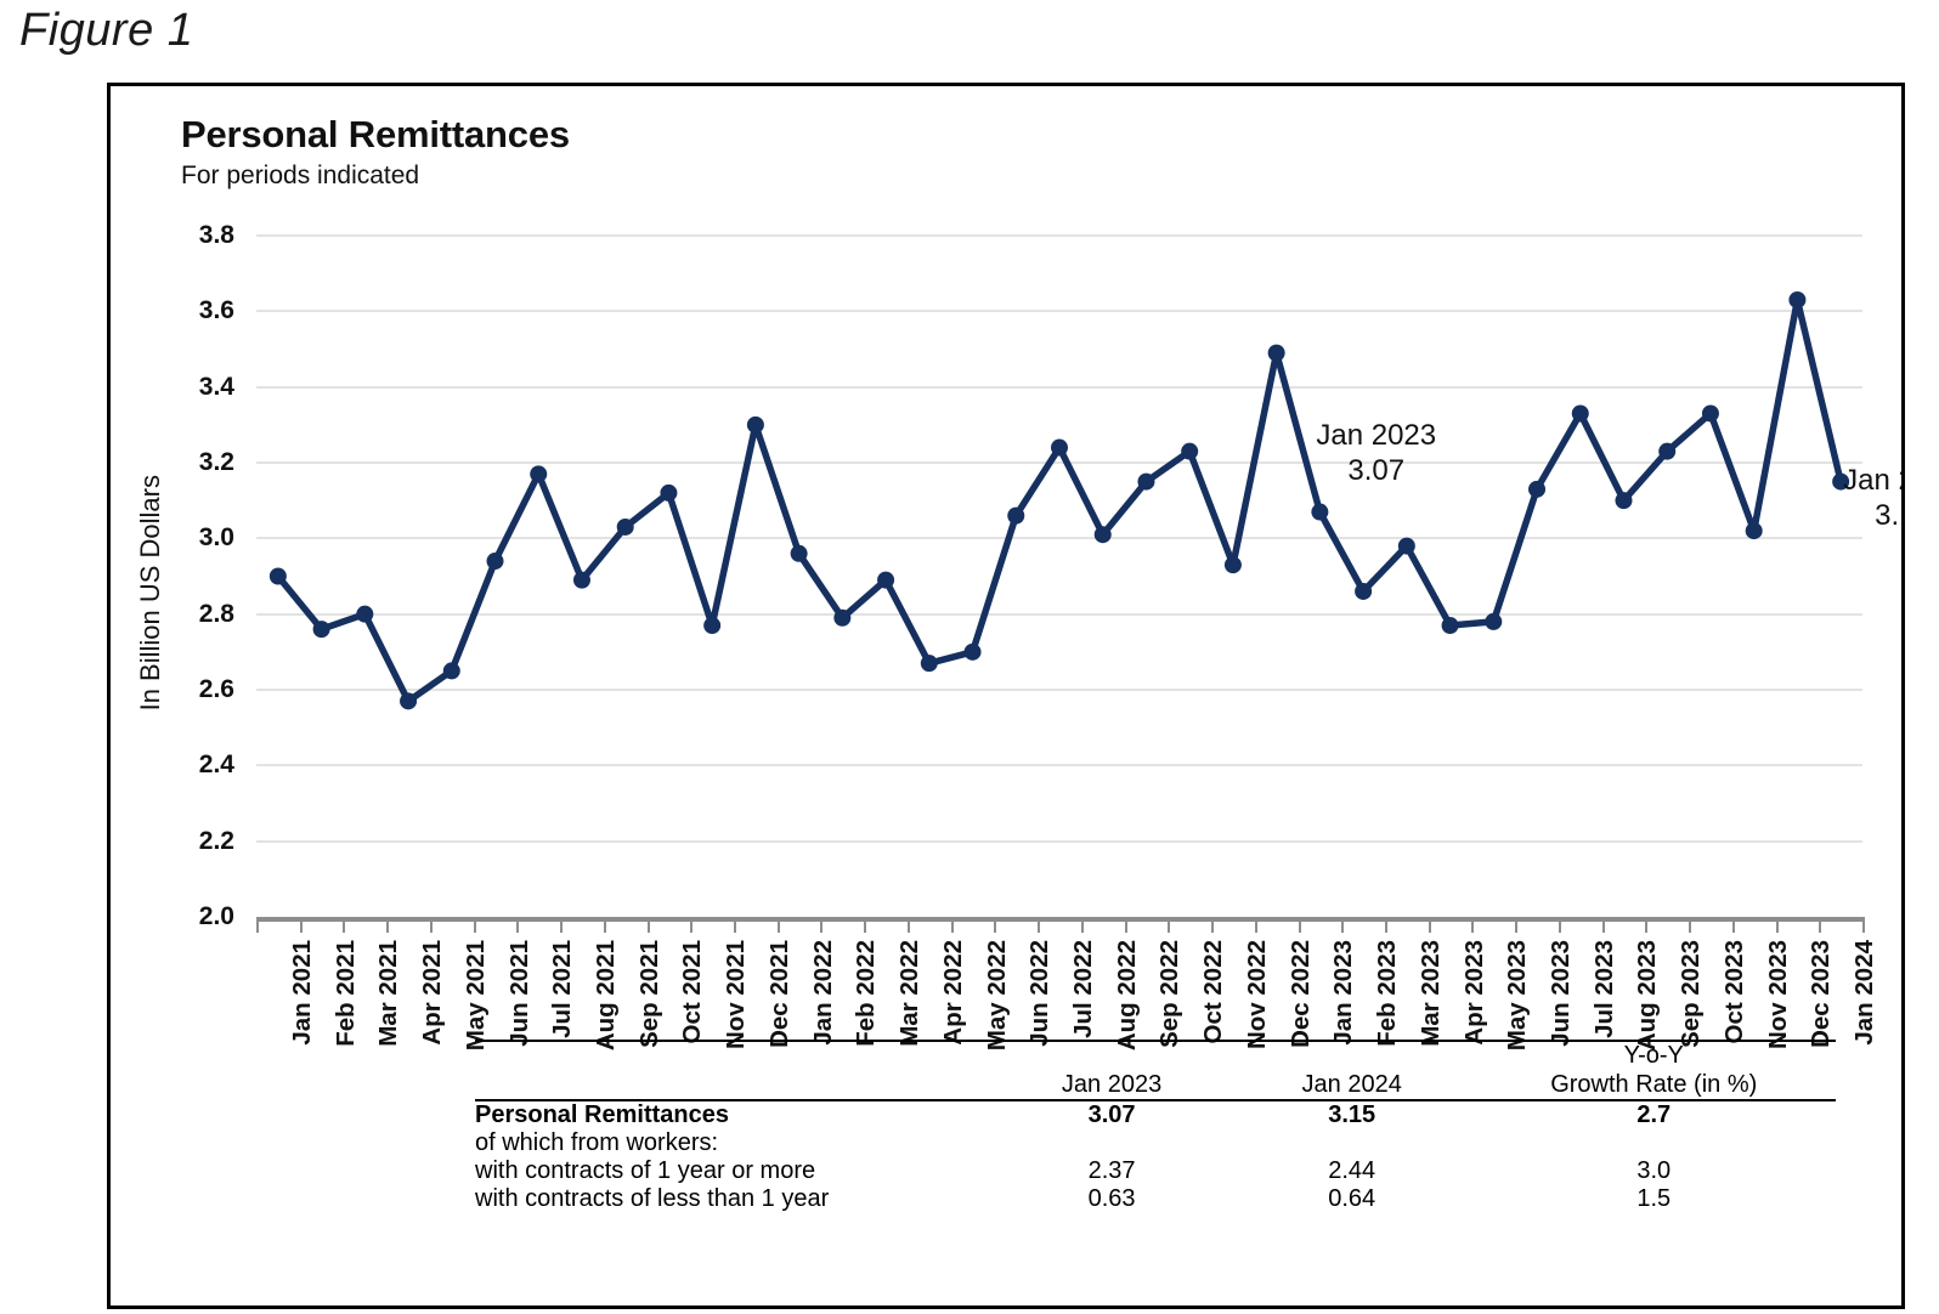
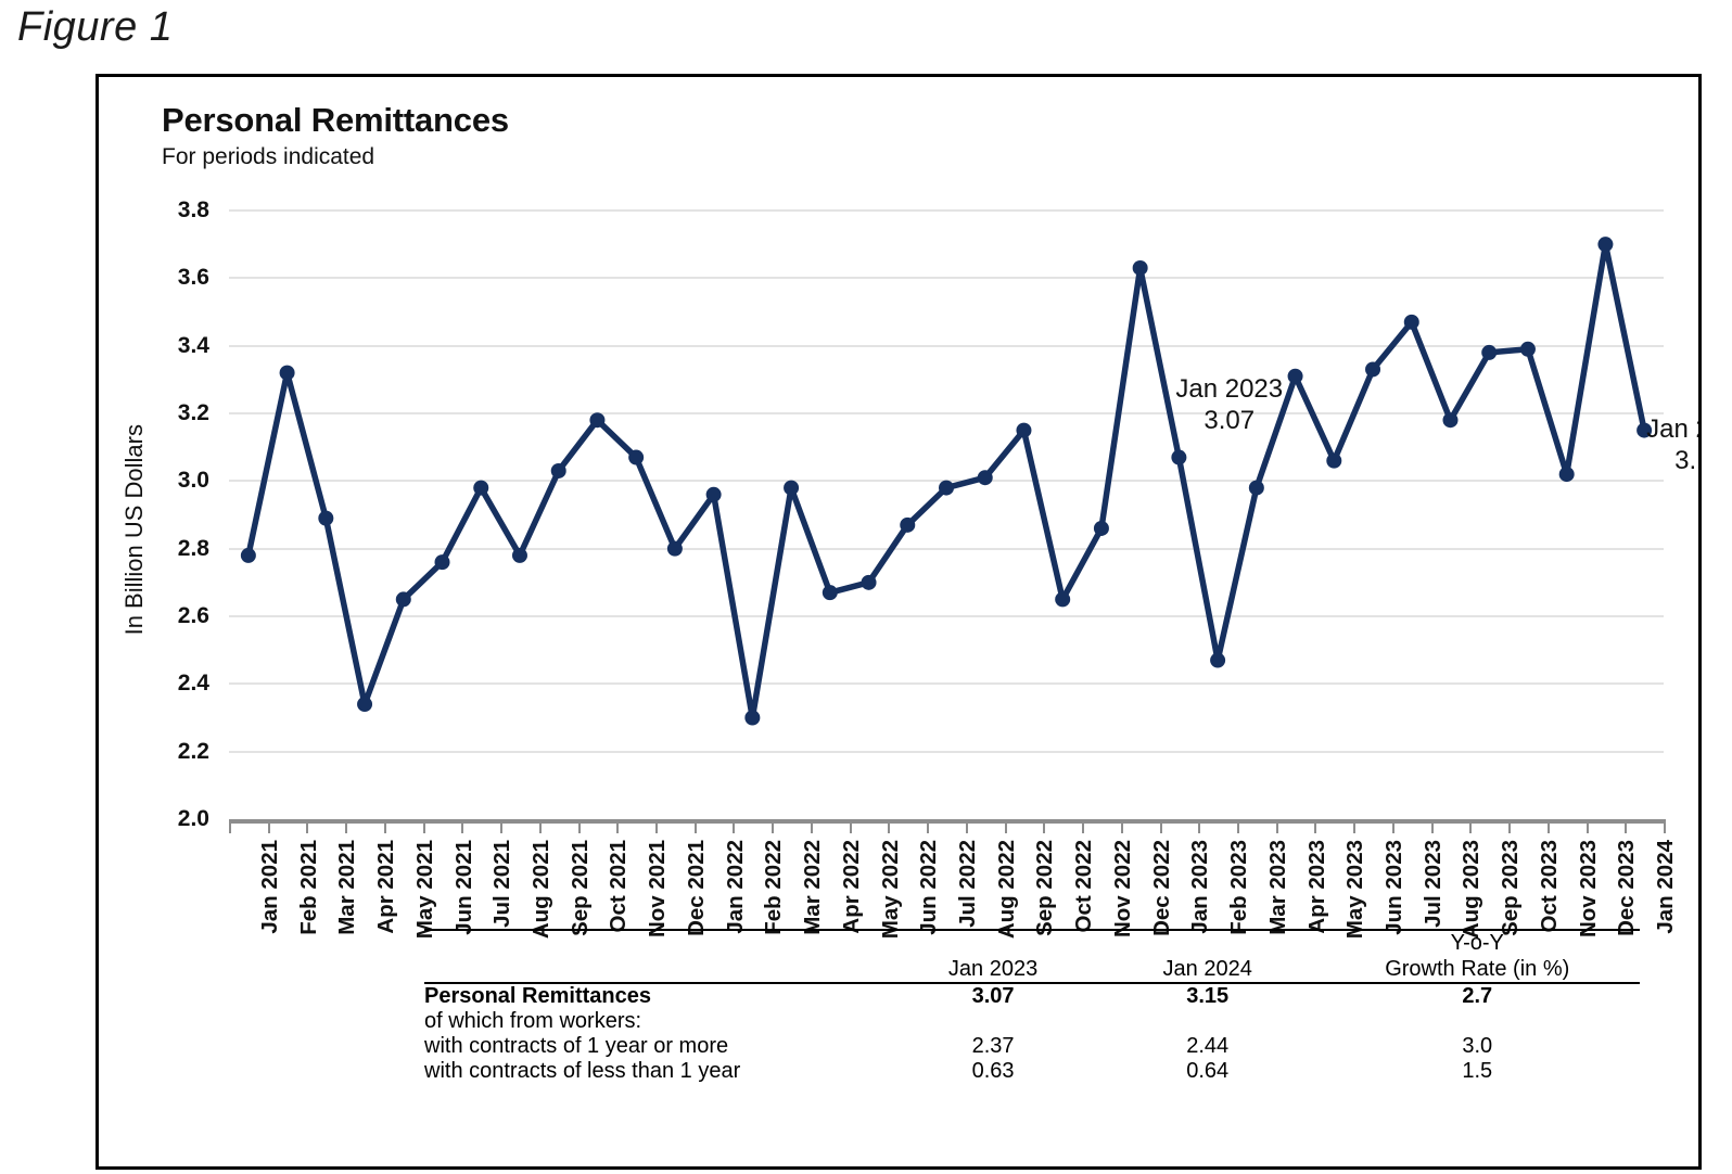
Jan 2021: 2.90 -> 2.78
Feb 2021: 2.76 -> 3.32
Mar 2021: 2.80 -> 2.89
Apr 2021: 2.57 -> 2.34
Jun 2021: 2.94 -> 2.76
Jul 2021: 3.17 -> 2.98
Aug 2021: 2.89 -> 2.78
Oct 2021: 3.12 -> 3.18
Nov 2021: 2.77 -> 3.07
Dec 2021: 3.30 -> 2.80
Feb 2022: 2.79 -> 2.30
Mar 2022: 2.89 -> 2.98
Jun 2022: 3.06 -> 2.87
Jul 2022: 3.24 -> 2.98
Oct 2022: 3.23 -> 2.65
Nov 2022: 2.93 -> 2.86
Dec 2022: 3.49 -> 3.63
Feb 2023: 2.86 -> 2.47
Apr 2023: 2.77 -> 3.31
May 2023: 2.78 -> 3.06
Jun 2023: 3.13 -> 3.33
Jul 2023: 3.33 -> 3.47
Aug 2023: 3.10 -> 3.18
Sep 2023: 3.23 -> 3.38
Oct 2023: 3.33 -> 3.39
Dec 2023: 3.63 -> 3.70
